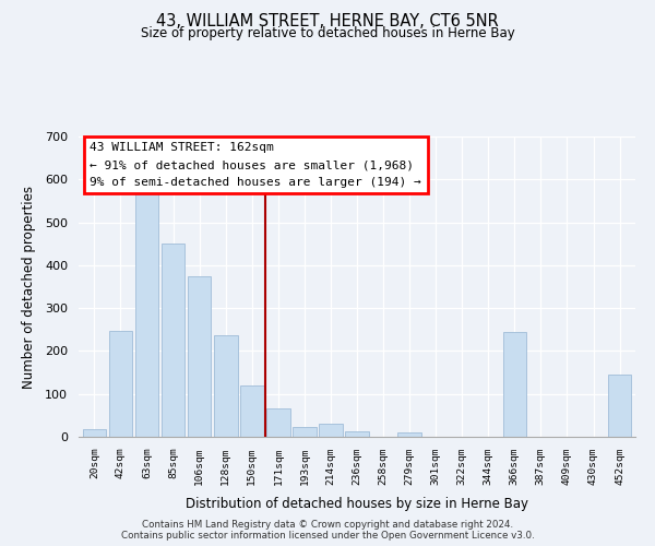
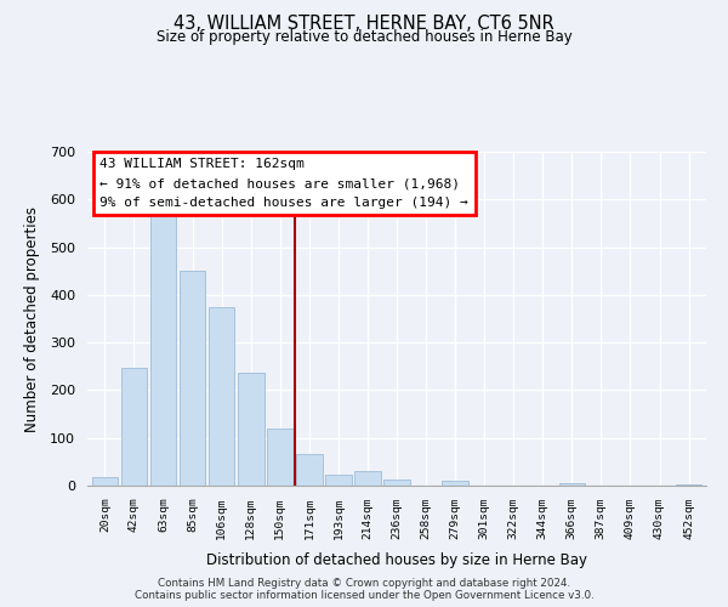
366sqm: 245 -> 5
452sqm: 145 -> 3
